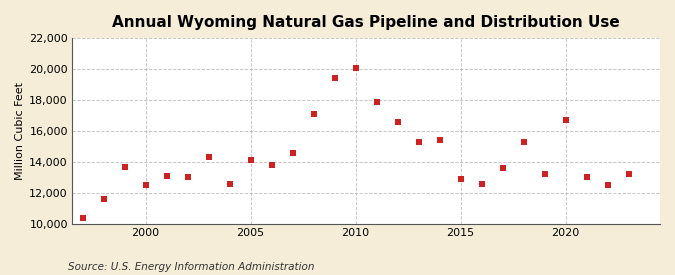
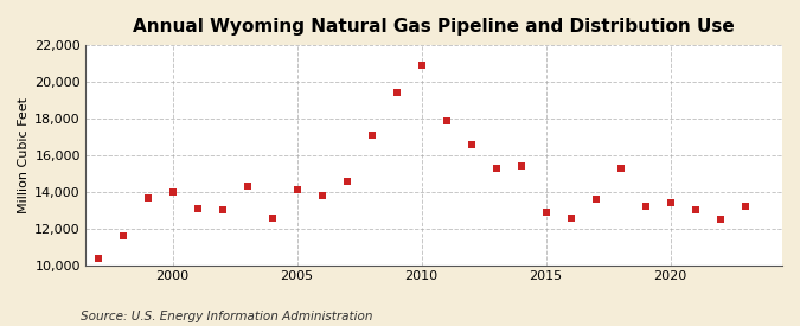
2000: 12,500 -> 14,000
2010: 20,100 -> 20,900
2020: 16,700 -> 13,400
